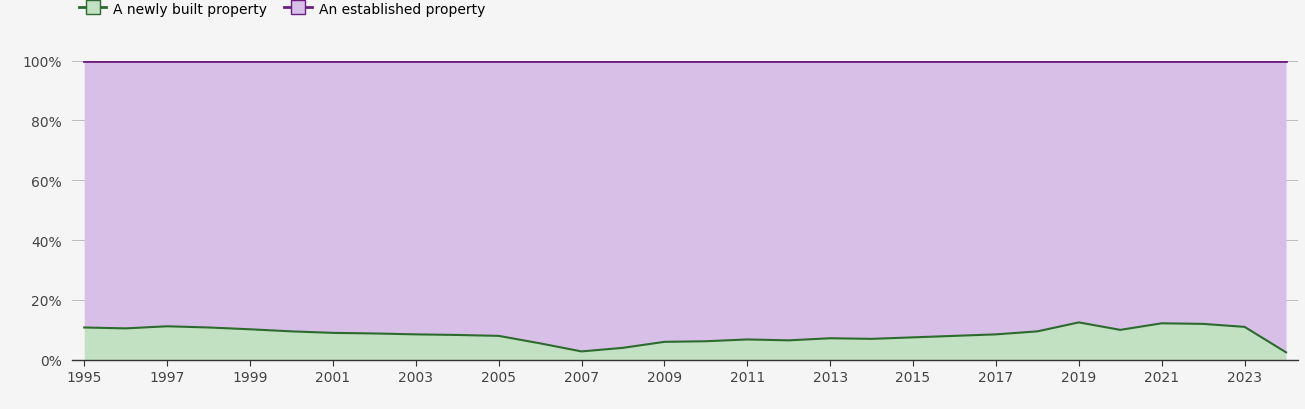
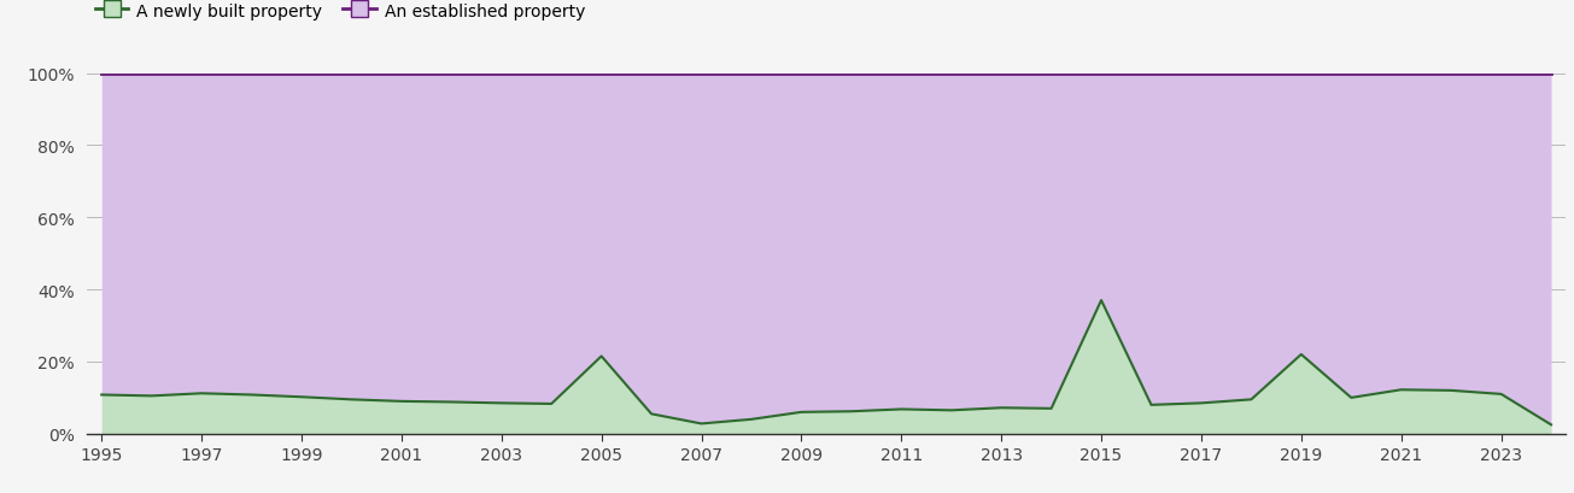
A newly built property/2005: 8.0% -> 21.5%
A newly built property/2015: 7.5% -> 37.0%
A newly built property/2019: 12.5% -> 22.0%
